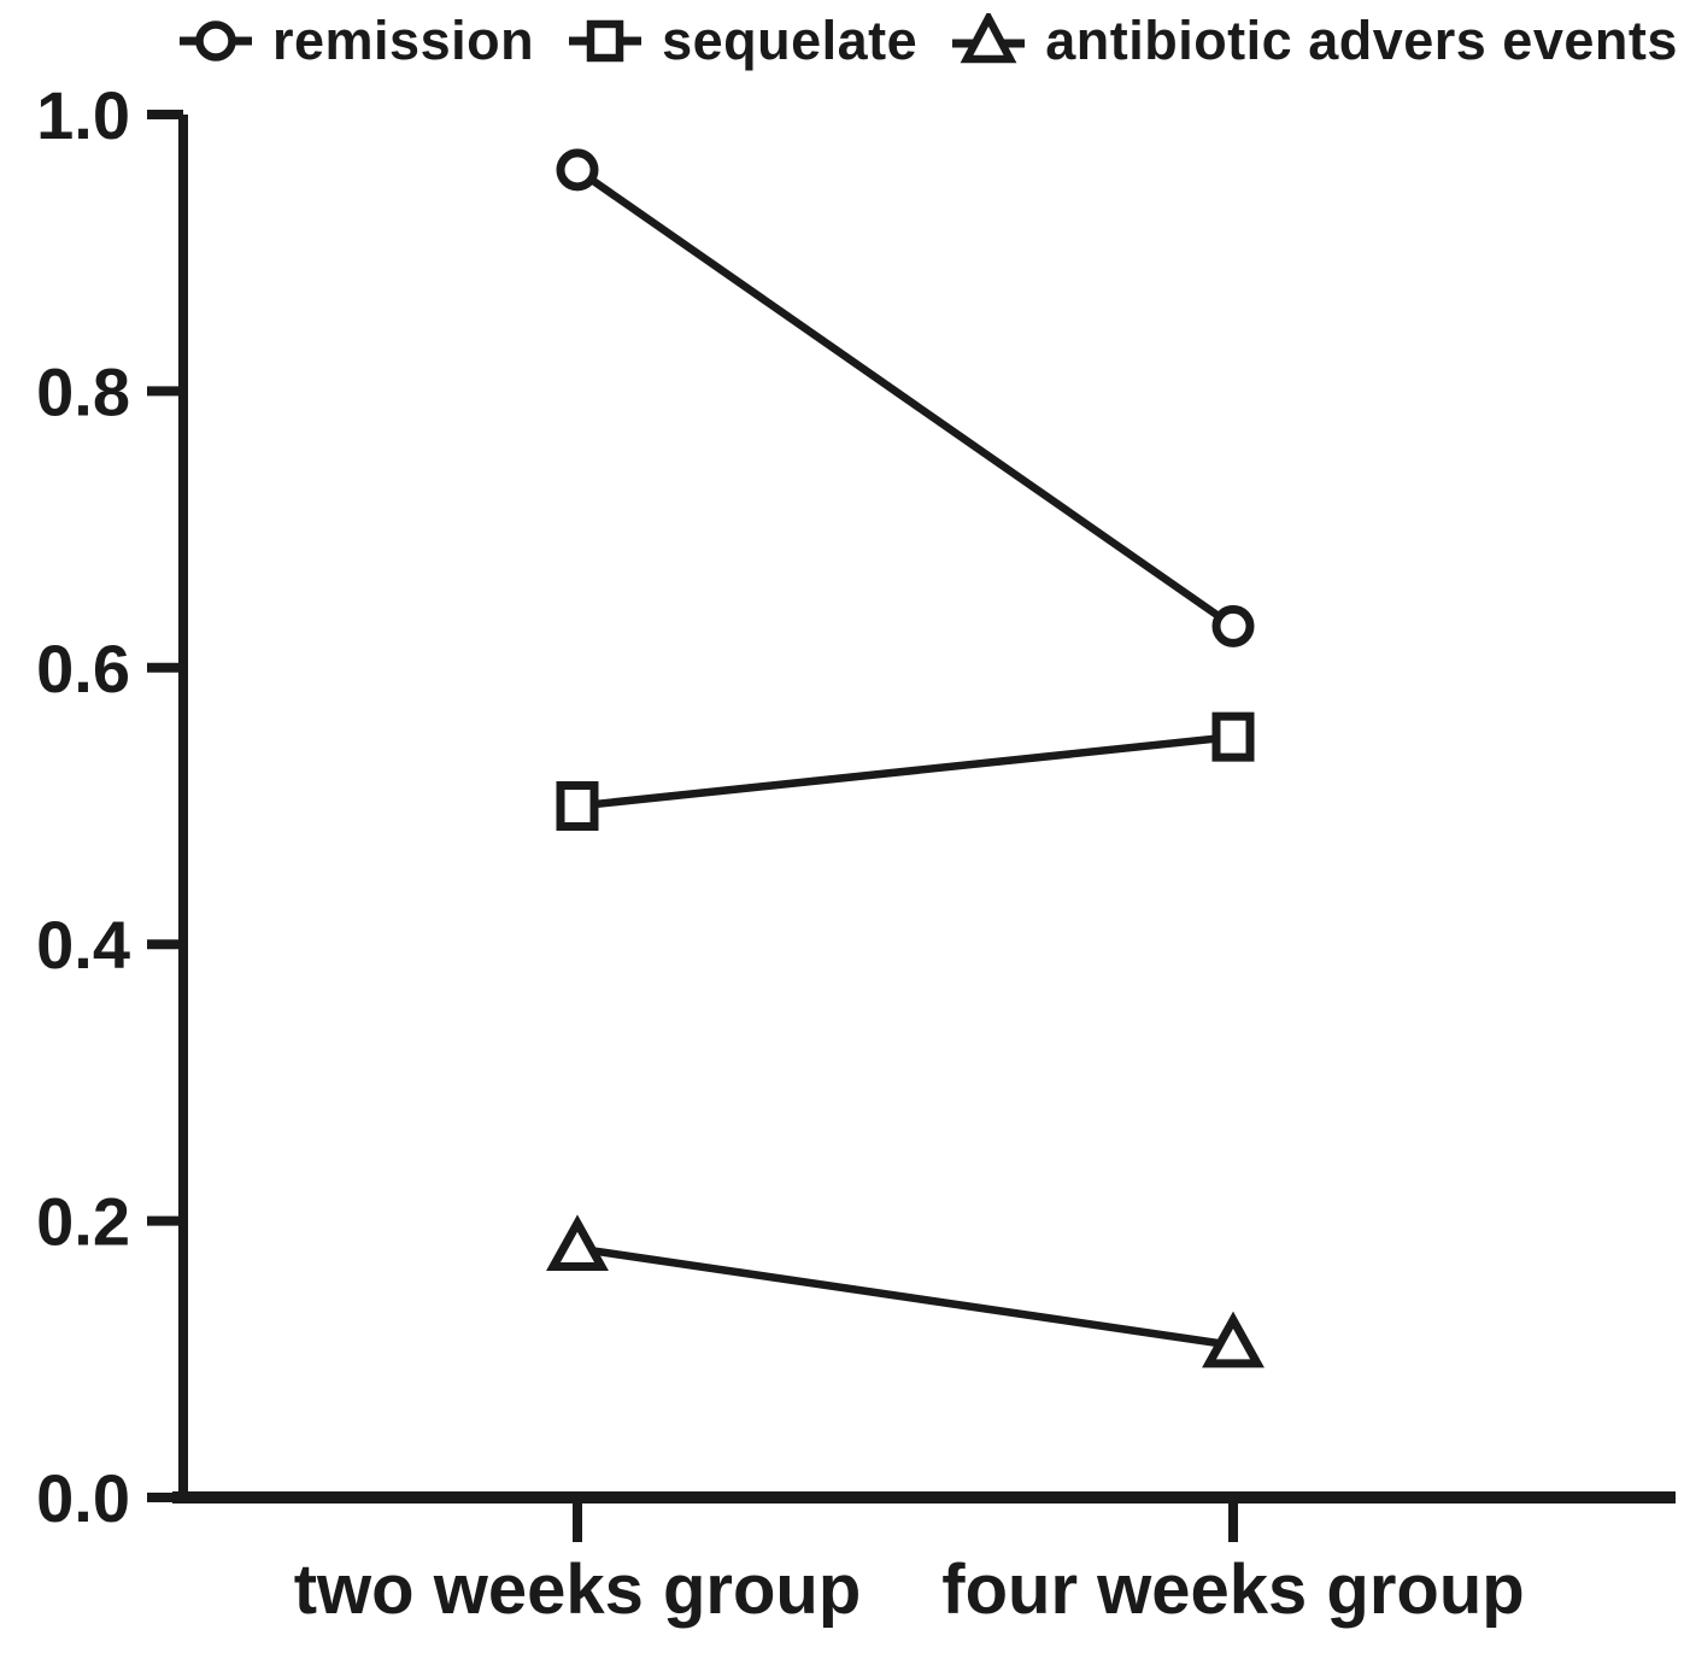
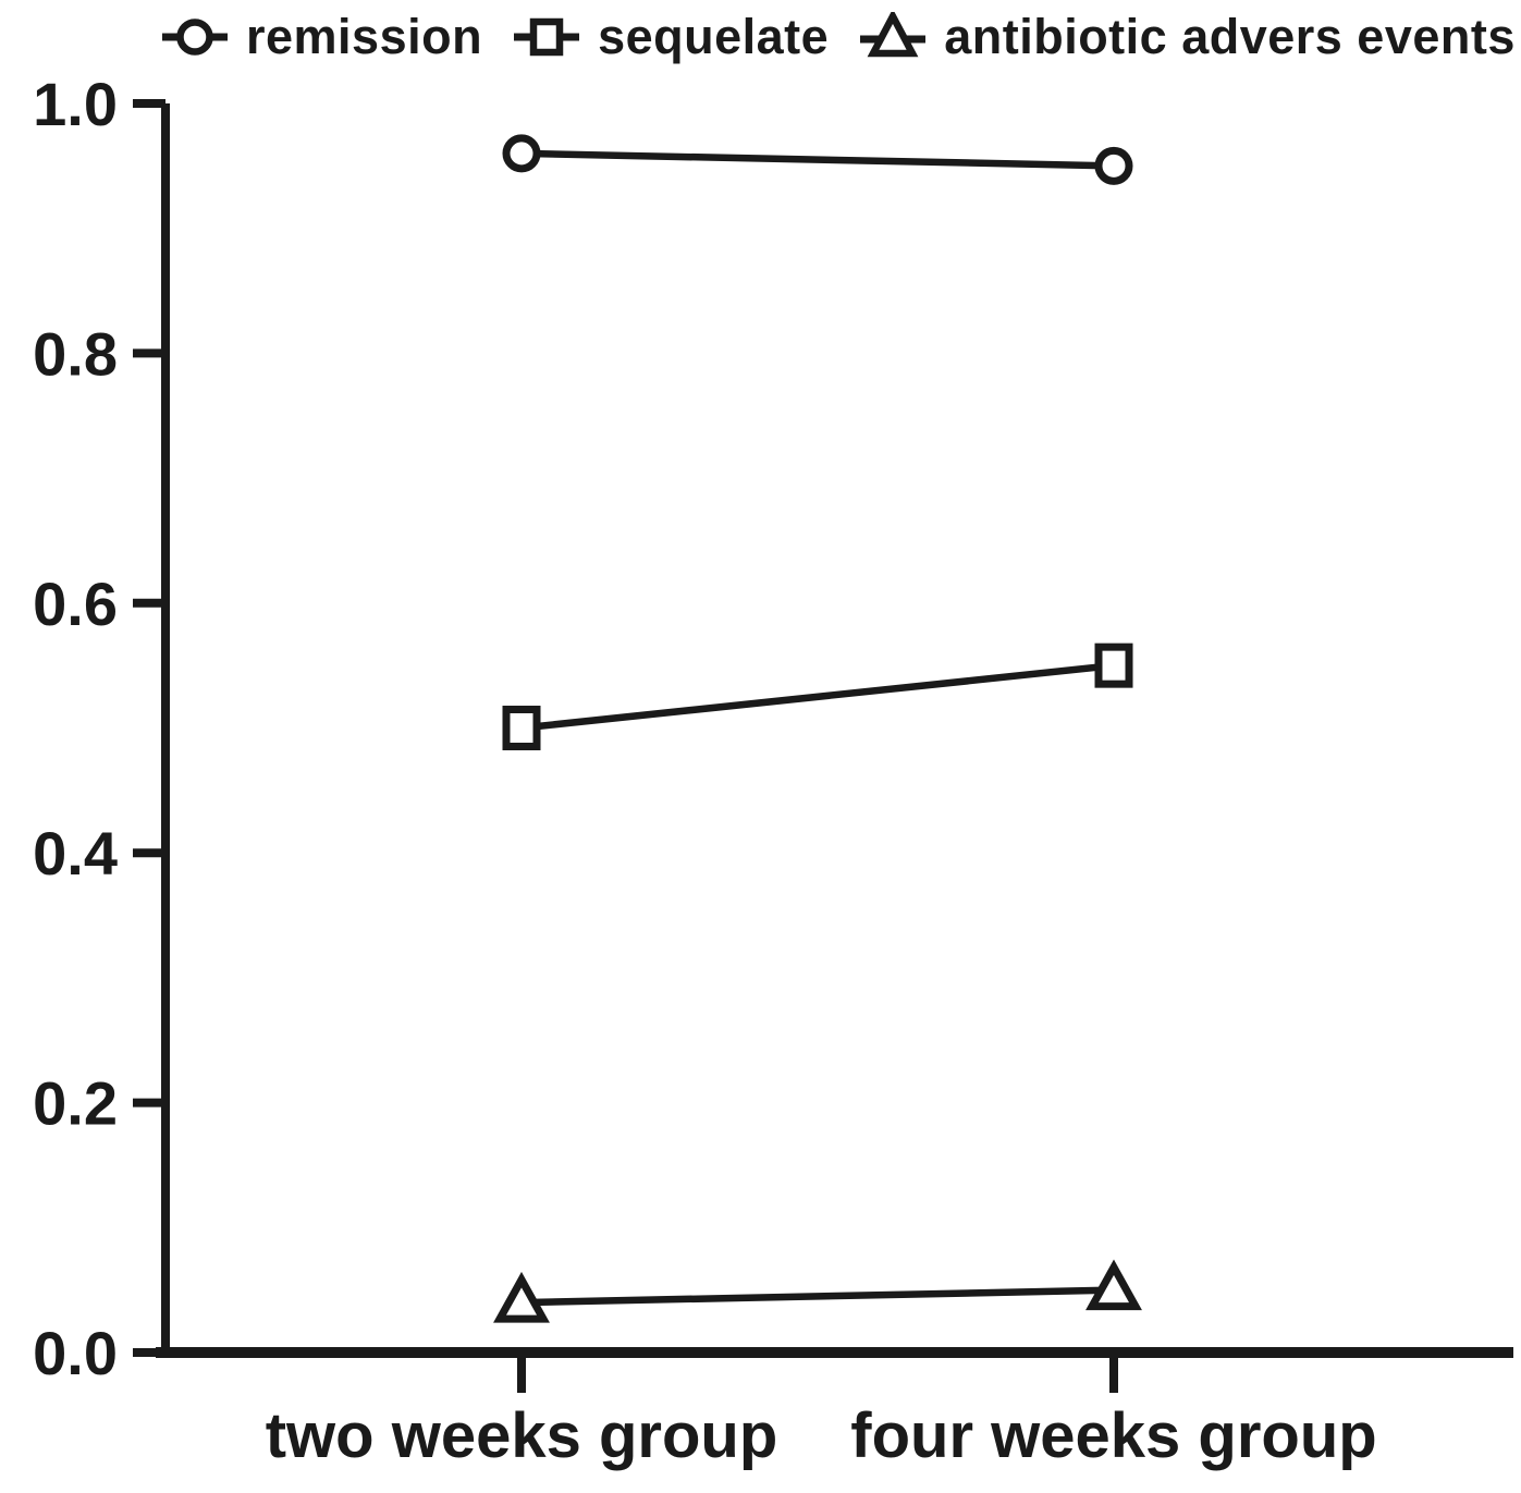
antibiotic advers events/two weeks group: 0.18 -> 0.04
remission/four weeks group: 0.63 -> 0.95
antibiotic advers events/four weeks group: 0.11 -> 0.05
